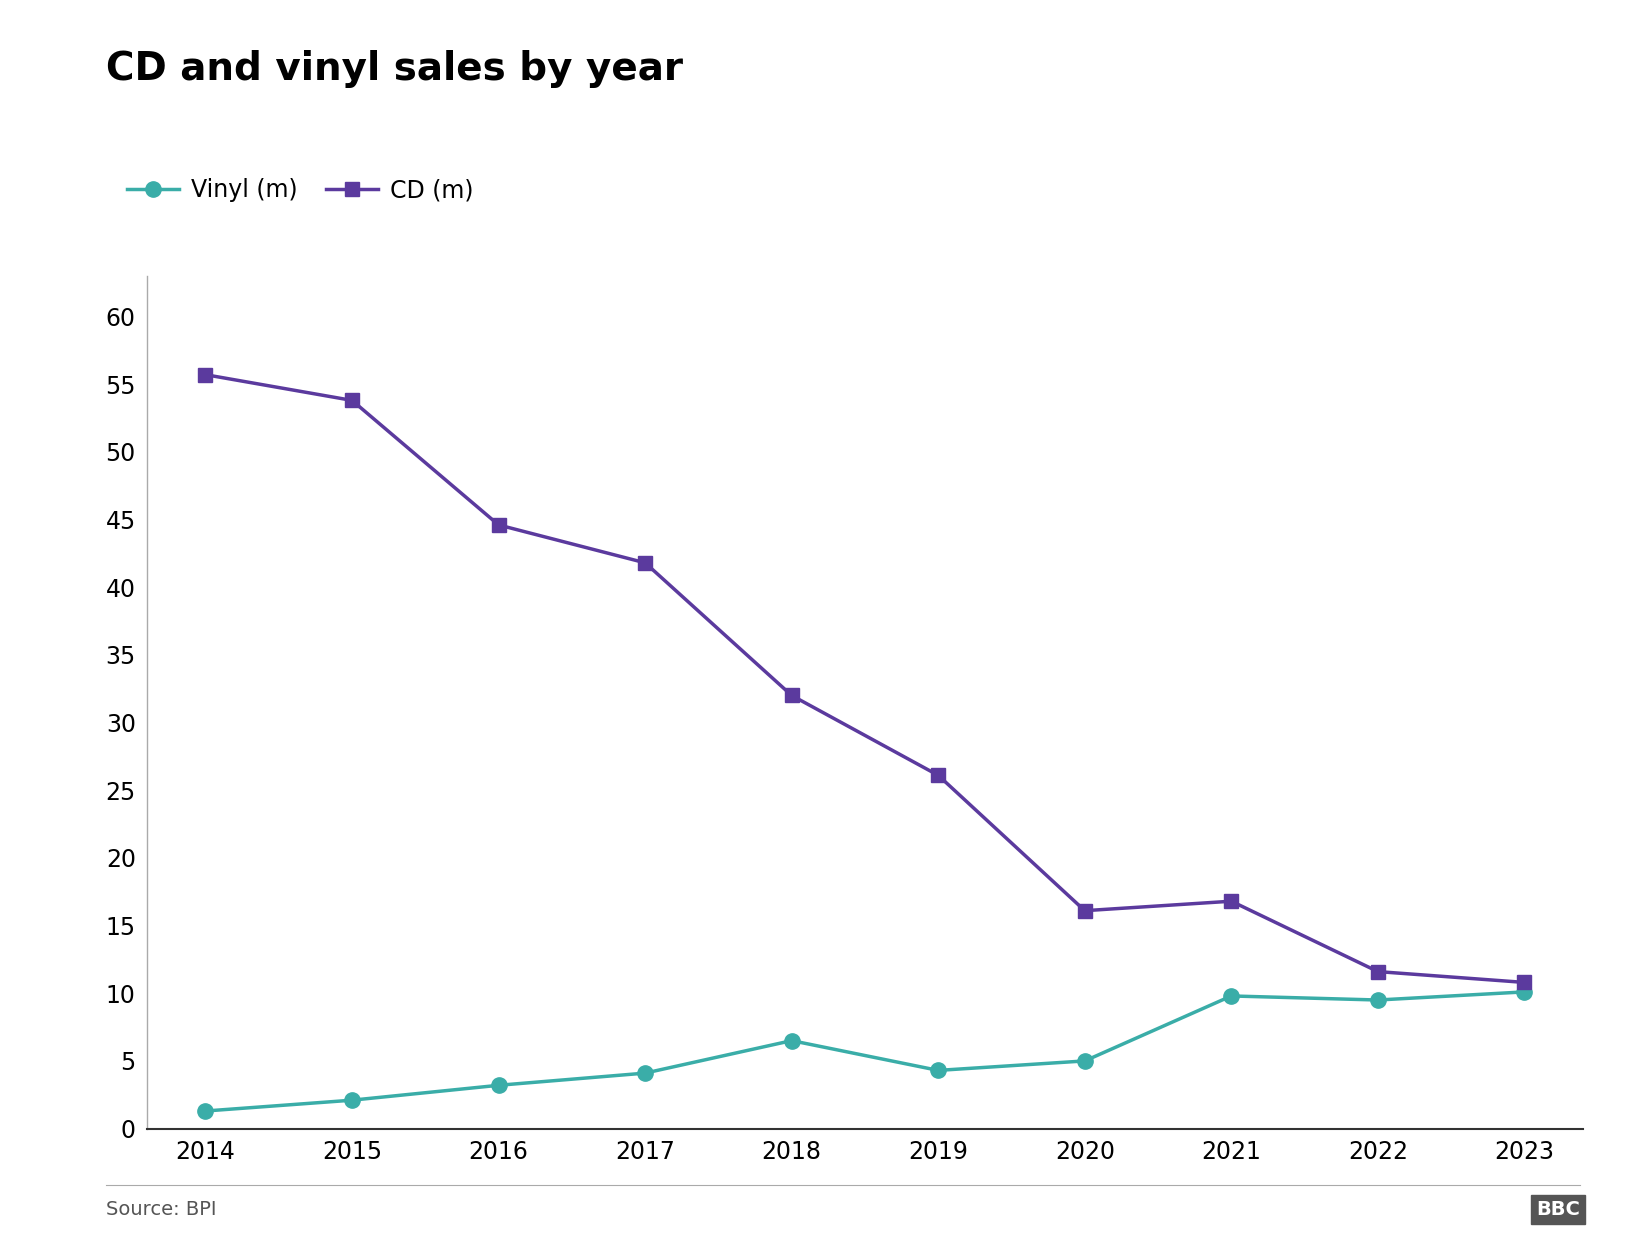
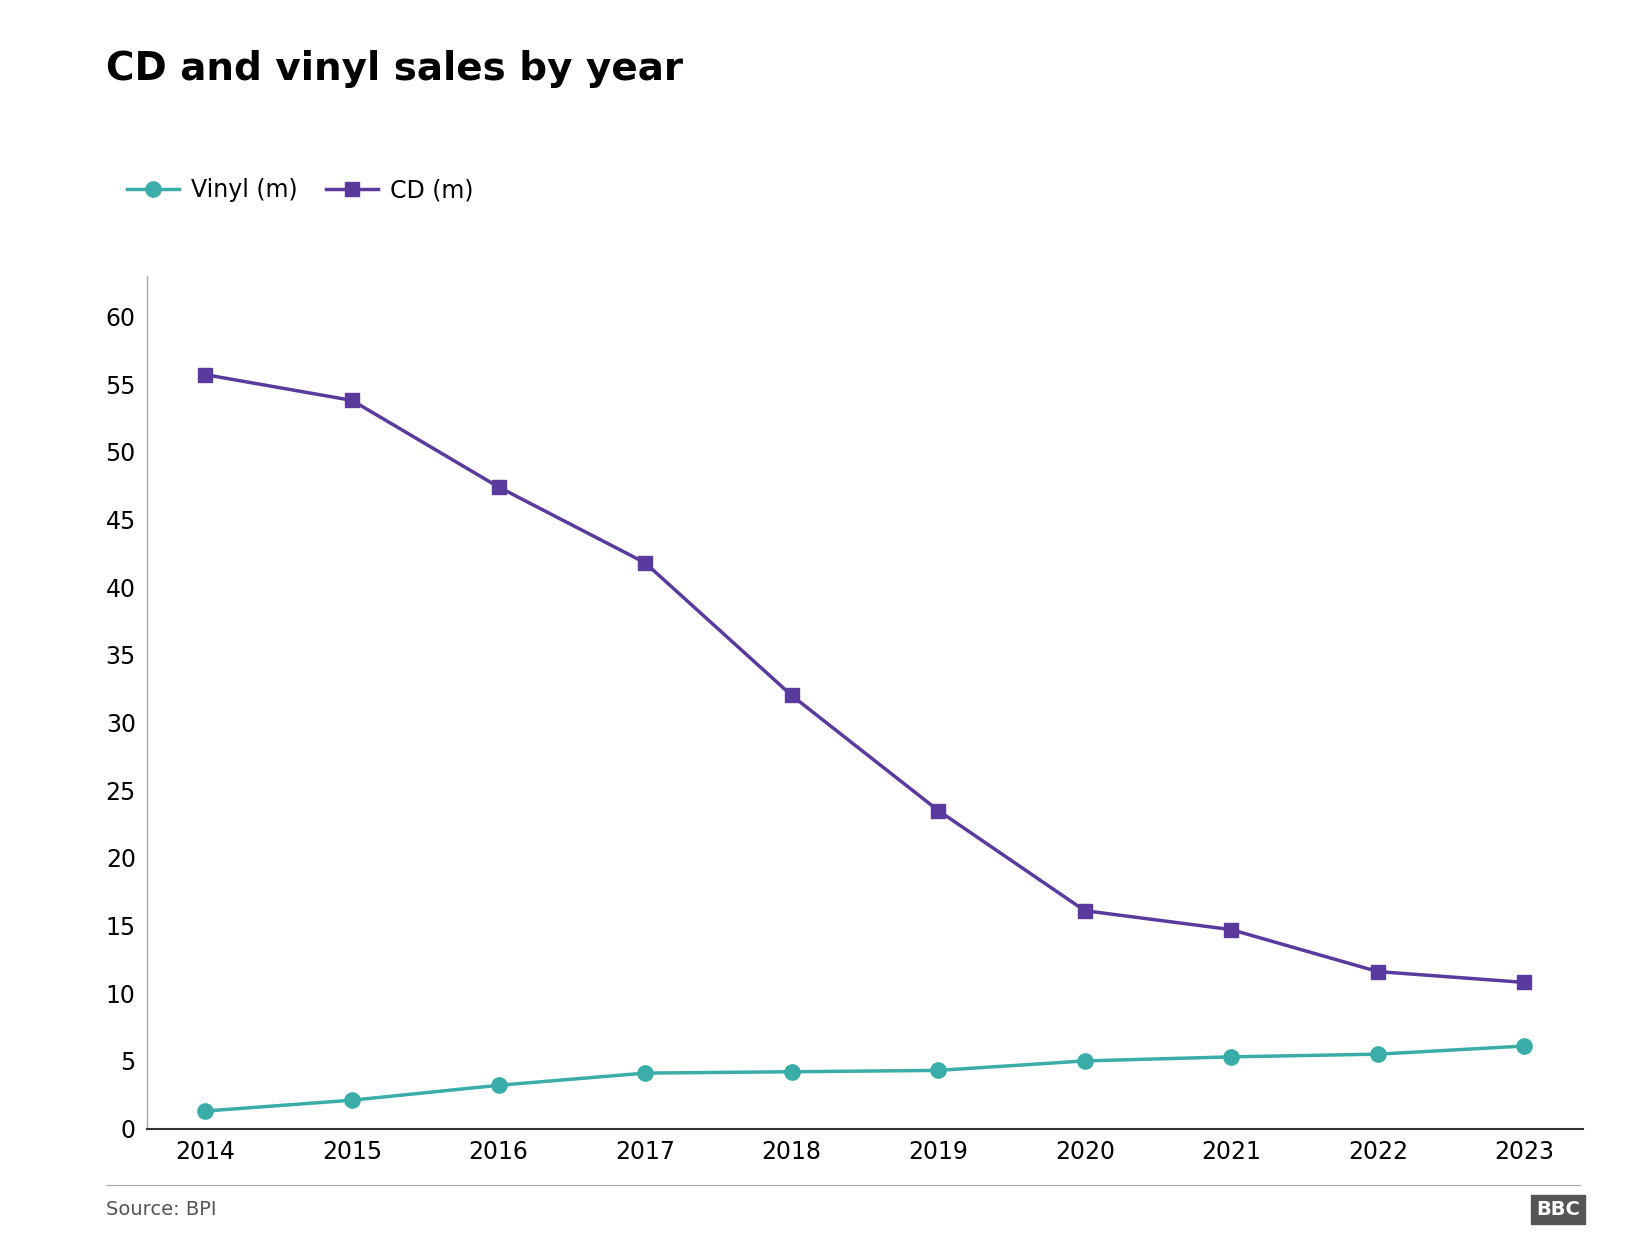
CD (m)/2016: 44.6 -> 47.4
Vinyl (m)/2018: 6.5 -> 4.2
CD (m)/2019: 26.1 -> 23.5
Vinyl (m)/2021: 9.8 -> 5.3
CD (m)/2021: 16.8 -> 14.7
Vinyl (m)/2022: 9.5 -> 5.5
Vinyl (m)/2023: 10.1 -> 6.1
